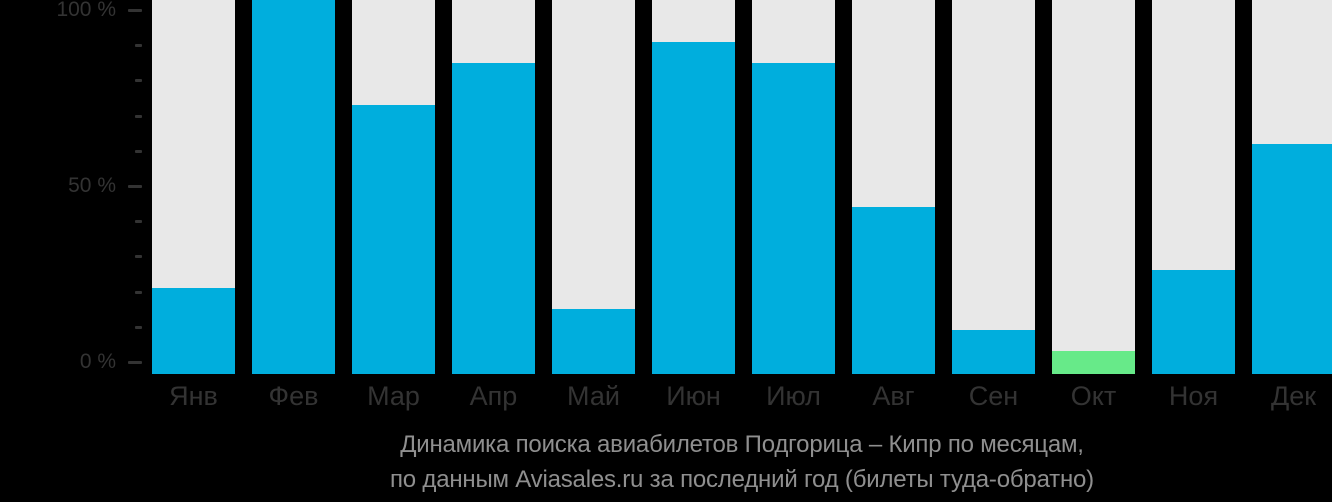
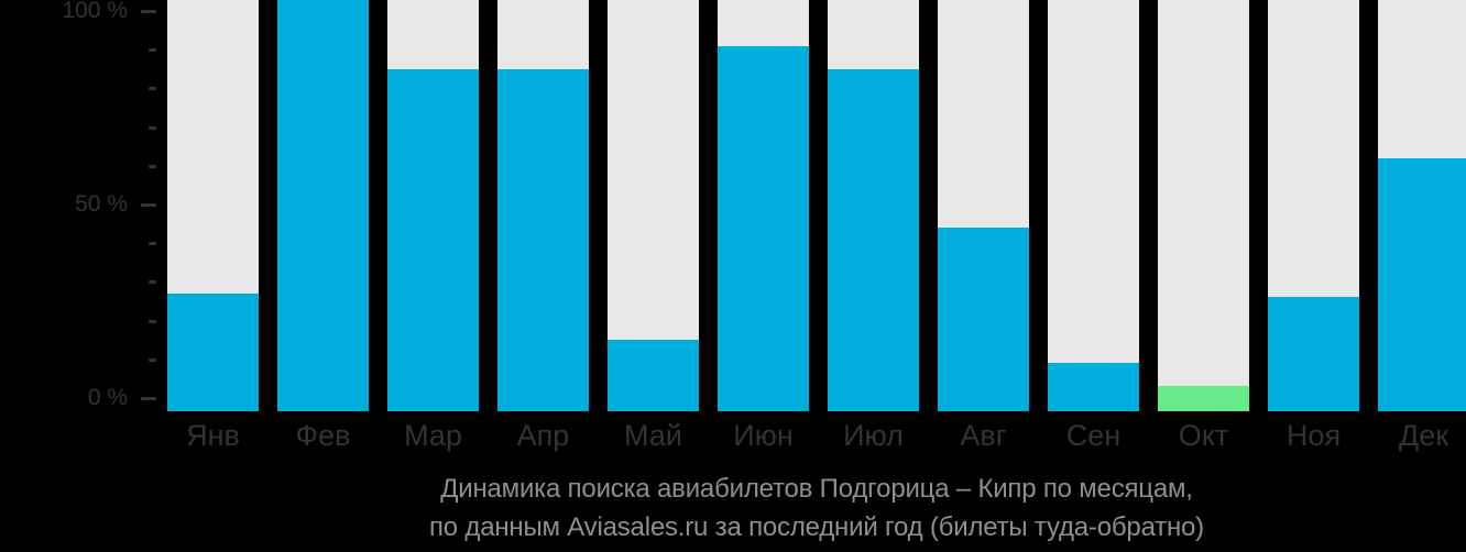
Янв: 21% -> 27%
Мар: 73% -> 85%
